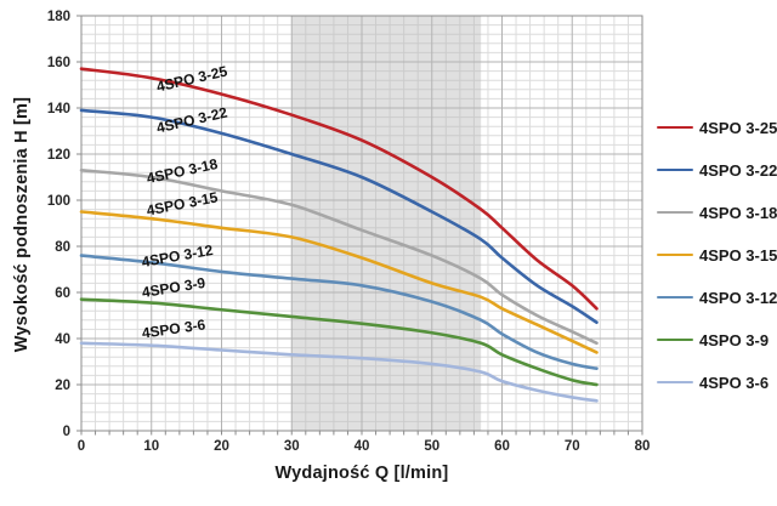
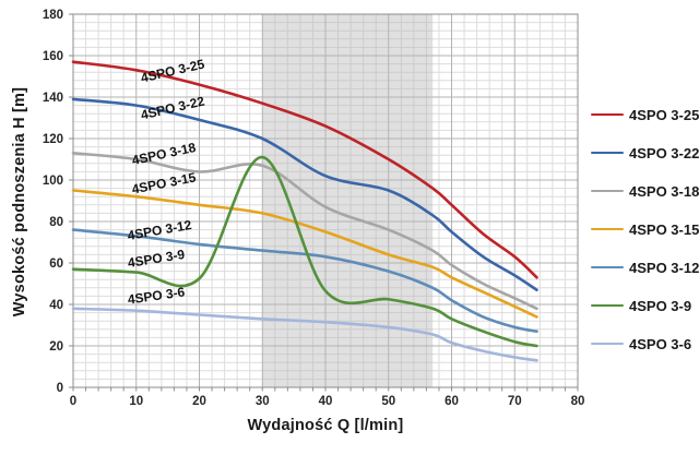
4SPO 3-18/30: 98 -> 107
4SPO 3-9/30: 50 -> 111
4SPO 3-22/40: 110 -> 102
